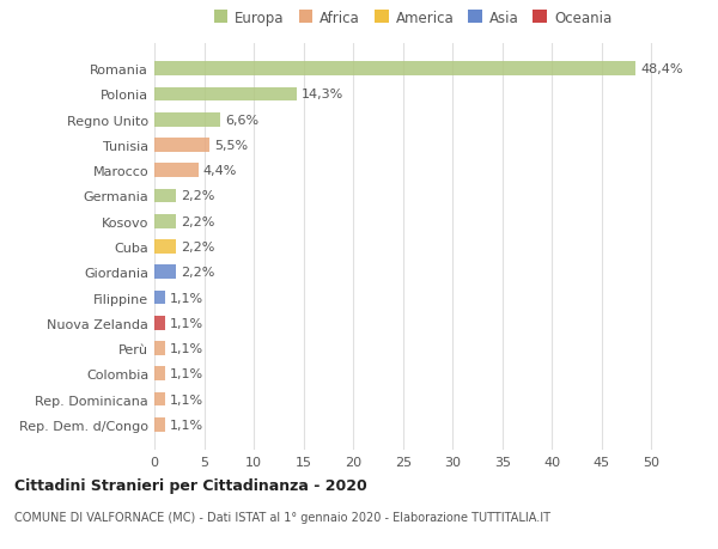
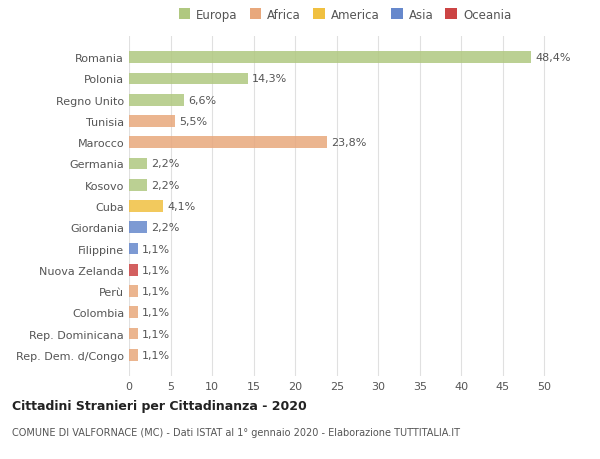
Marocco: 4,4% -> 23,8%
Cuba: 2,2% -> 4,1%
